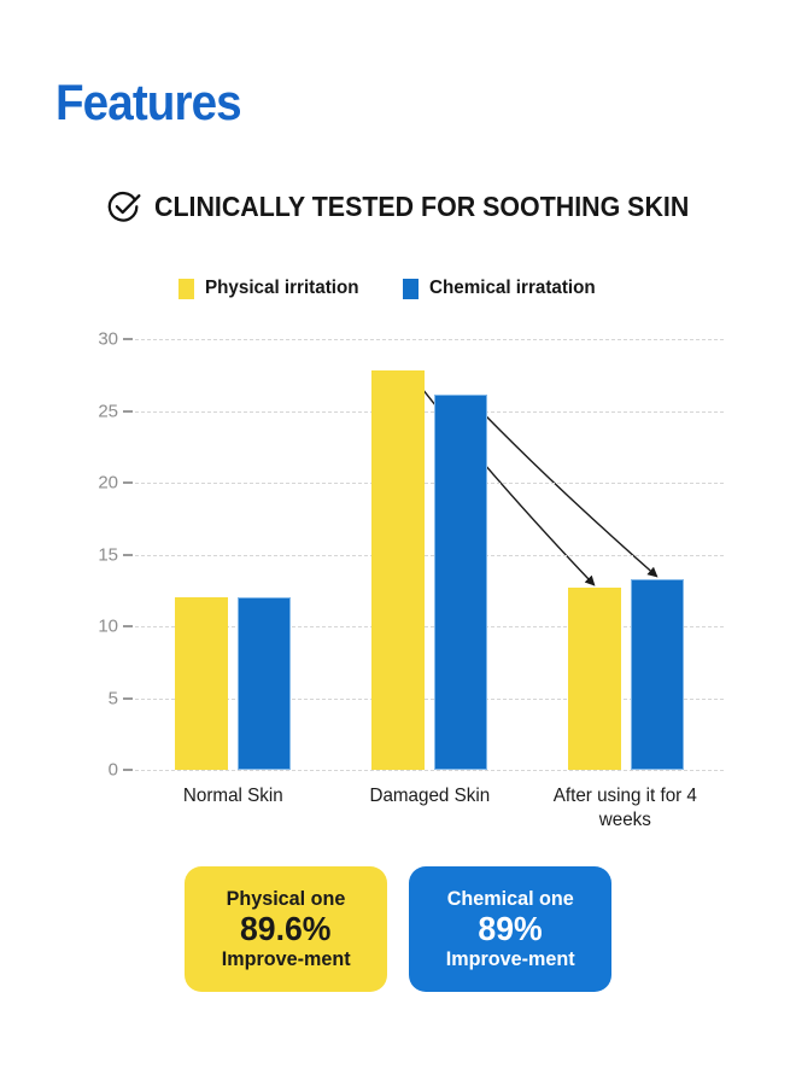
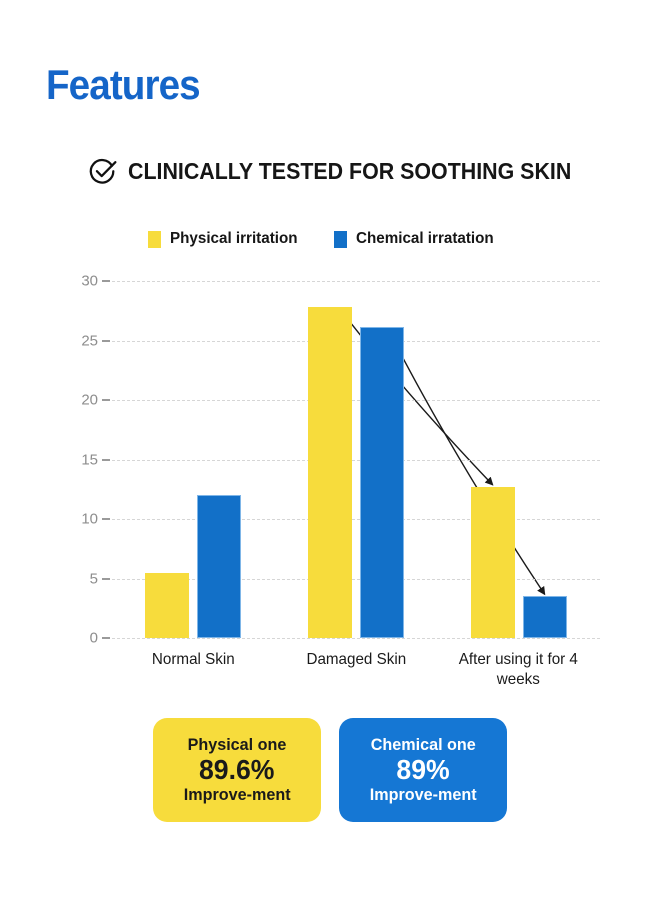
Physical irritation/Normal Skin: 12.0 -> 5.5
Chemical irratation/After using it for 4 weeks: 13.3 -> 3.5
